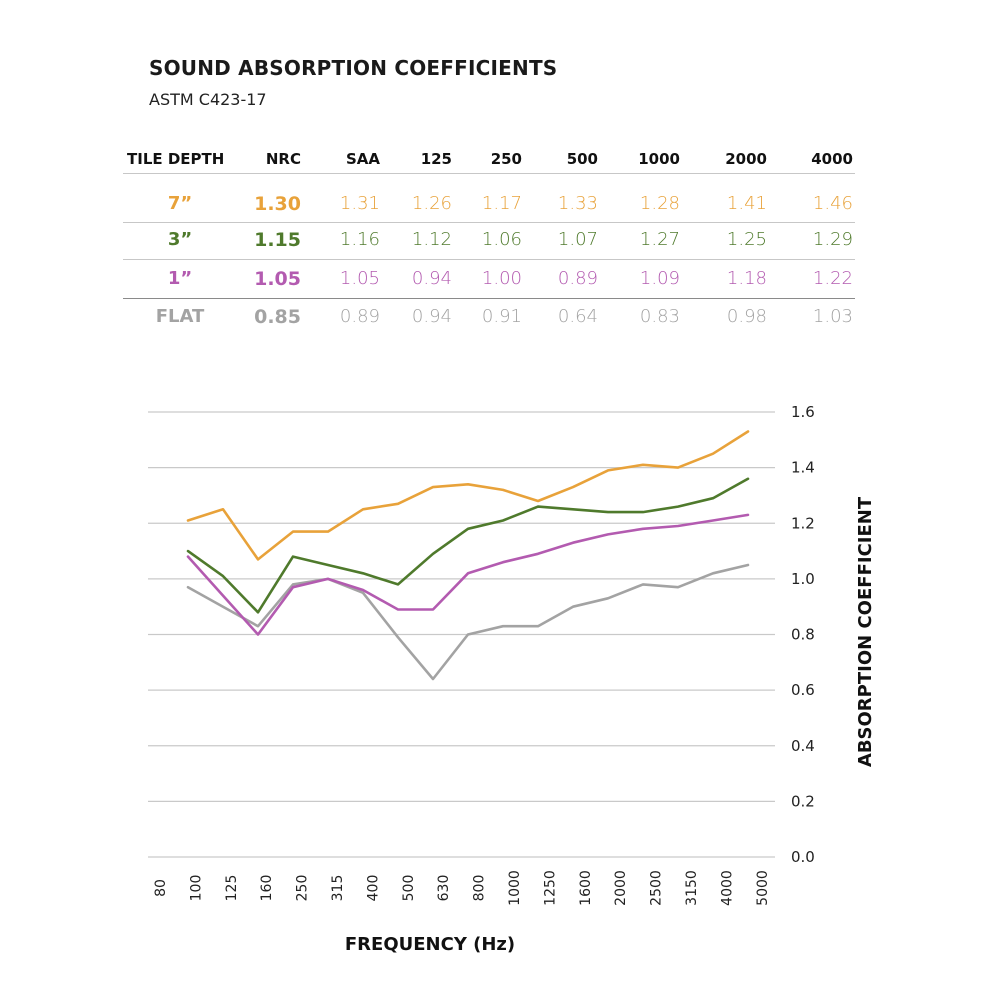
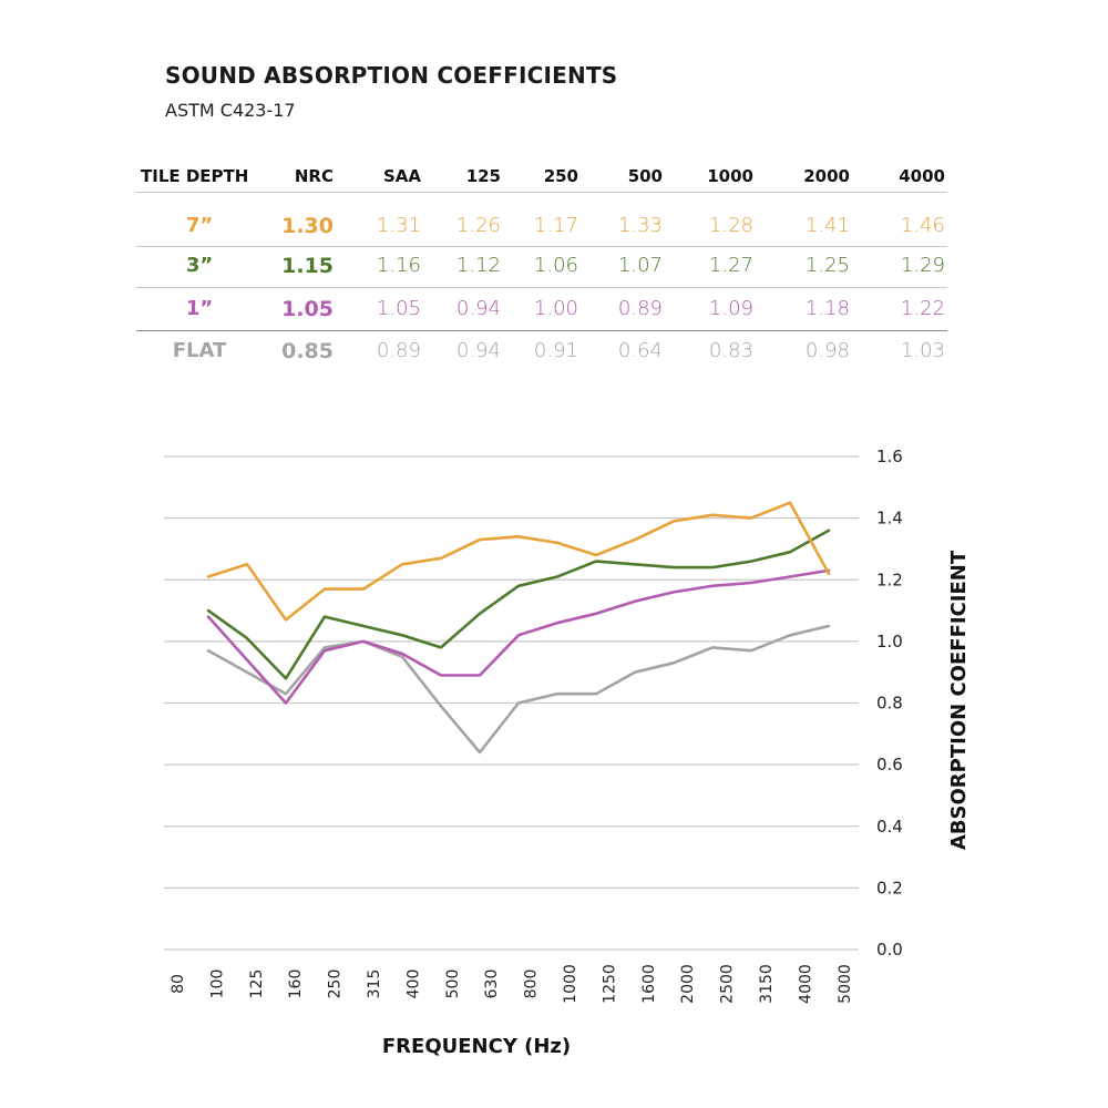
7”/5000: 1.53 -> 1.22
